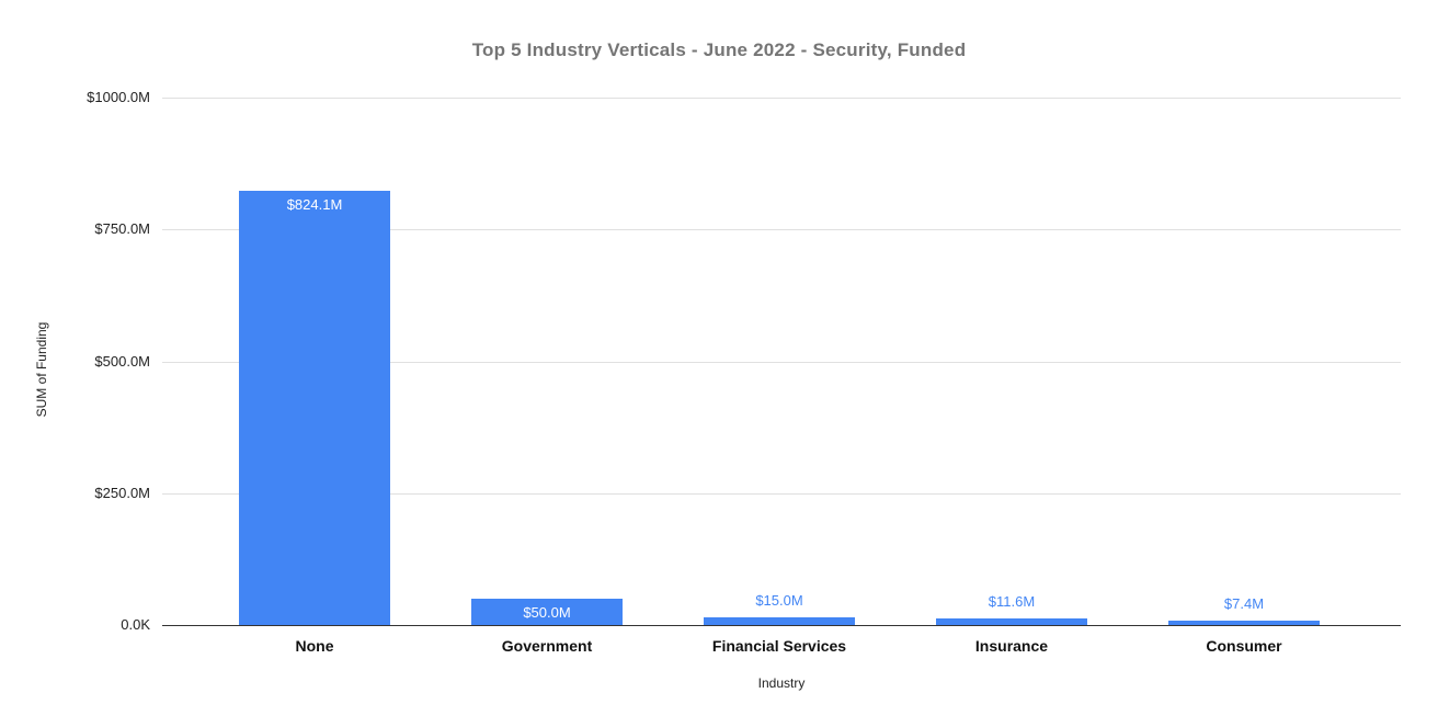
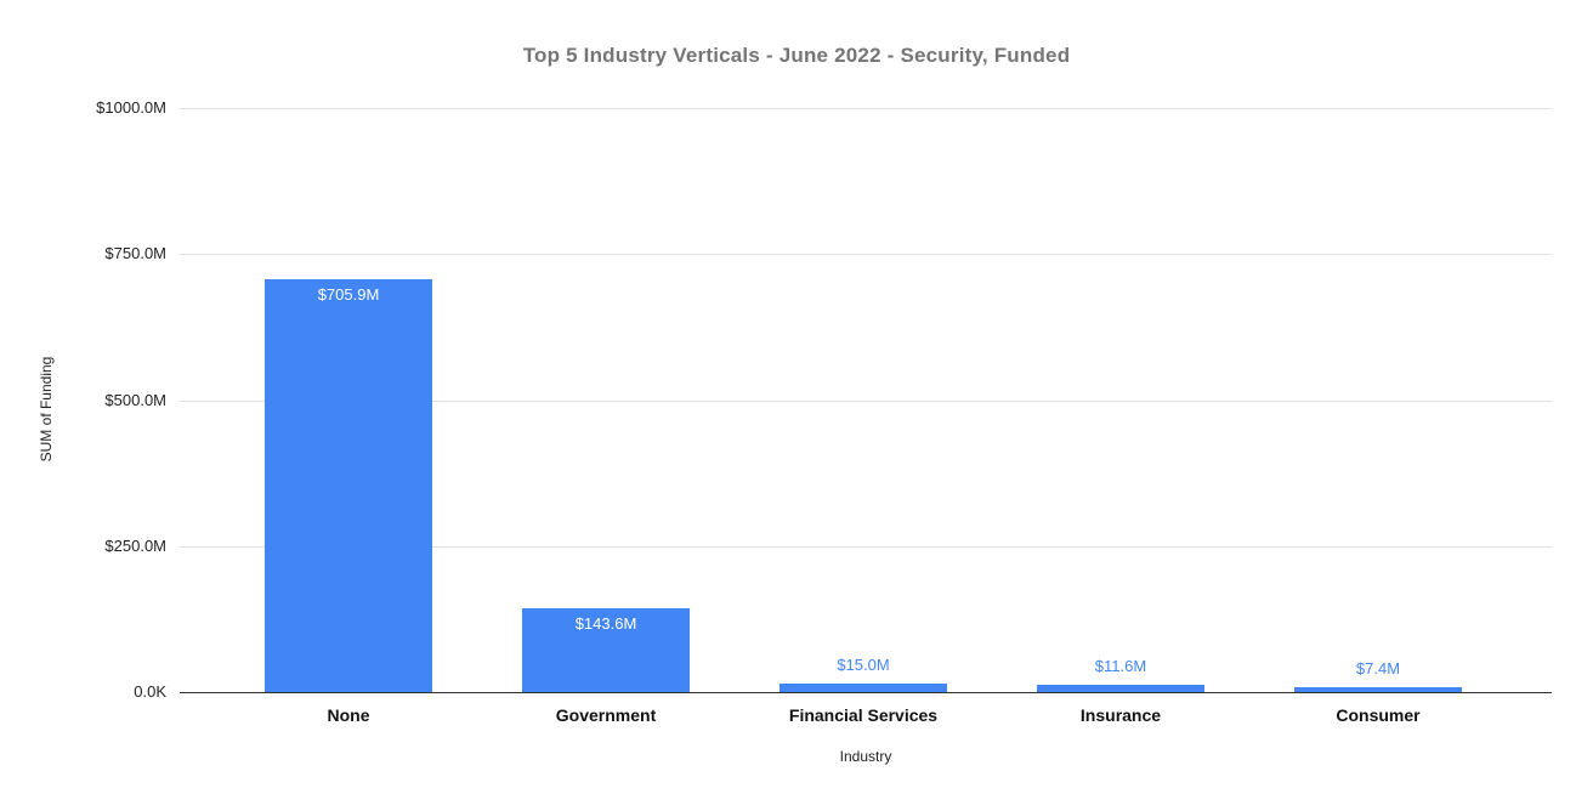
None: $824.1M -> $705.9M
Government: $50.0M -> $143.6M
